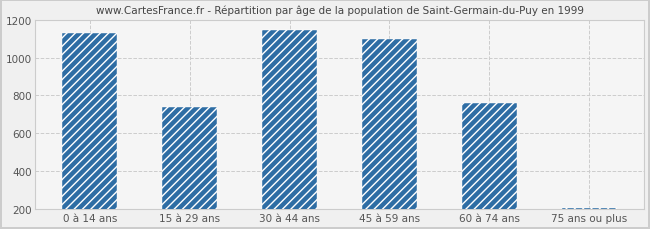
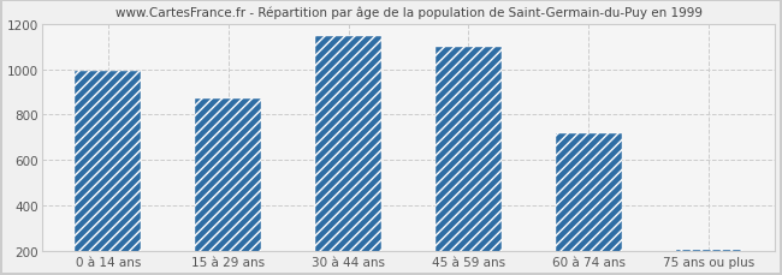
0 à 14 ans: 1130 -> 1000
15 à 29 ans: 740 -> 870
60 à 74 ans: 760 -> 720
